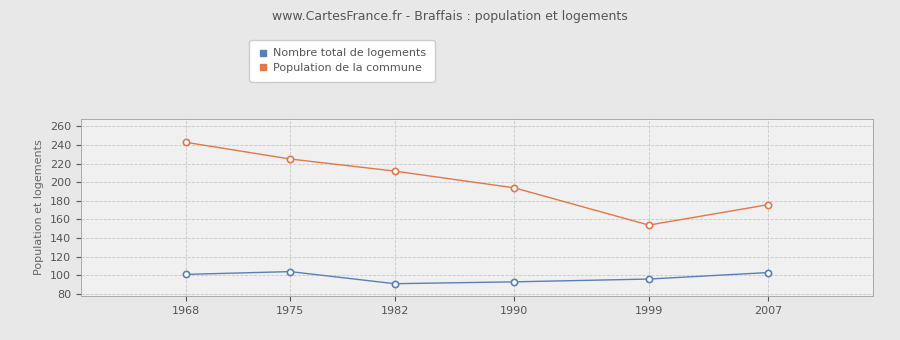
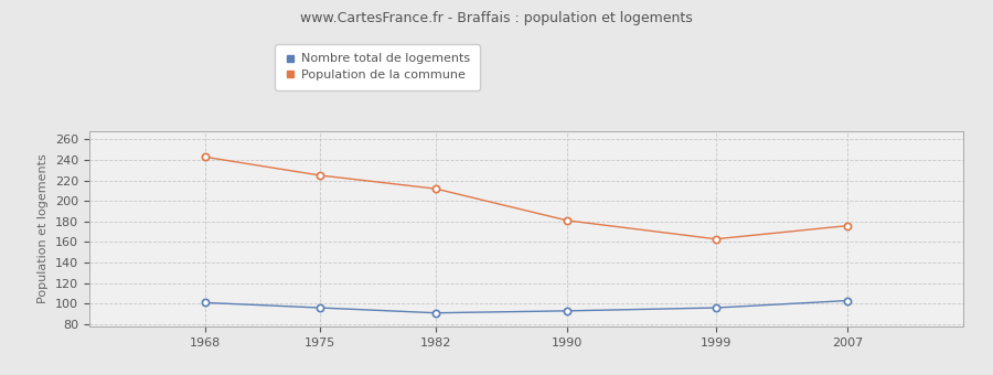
Nombre total de logements/1975: 104 -> 96
Population de la commune/1990: 194 -> 181
Population de la commune/1999: 154 -> 163
